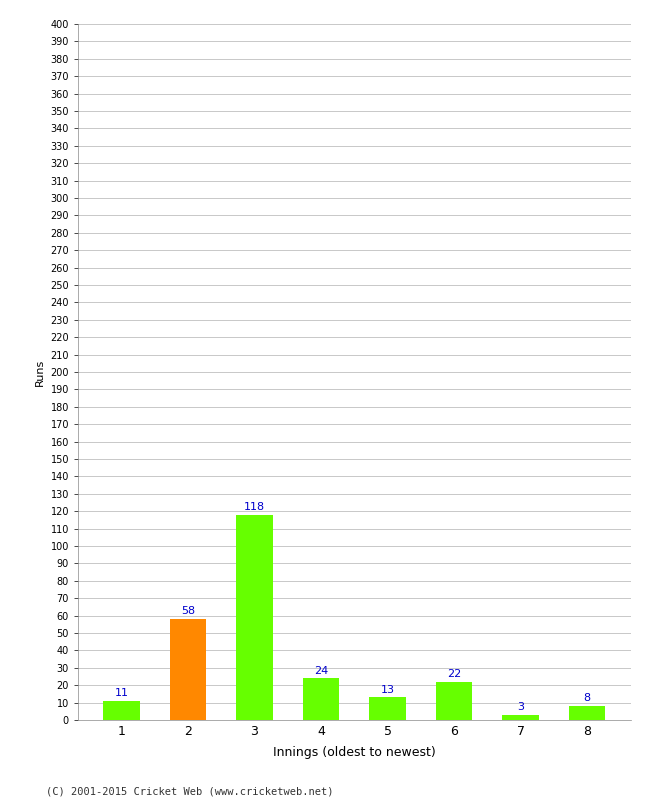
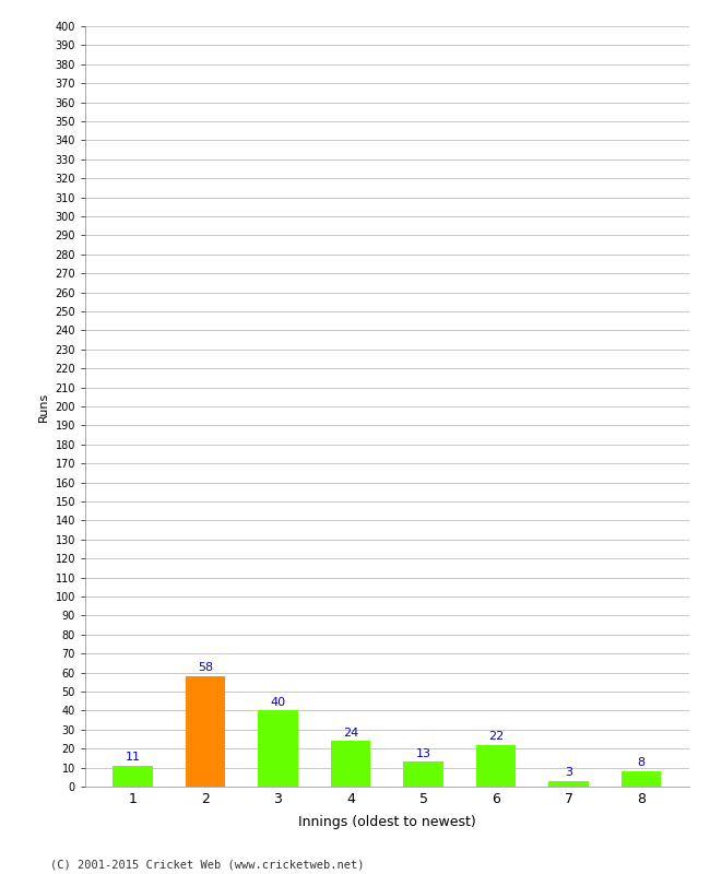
3: 118 -> 40
